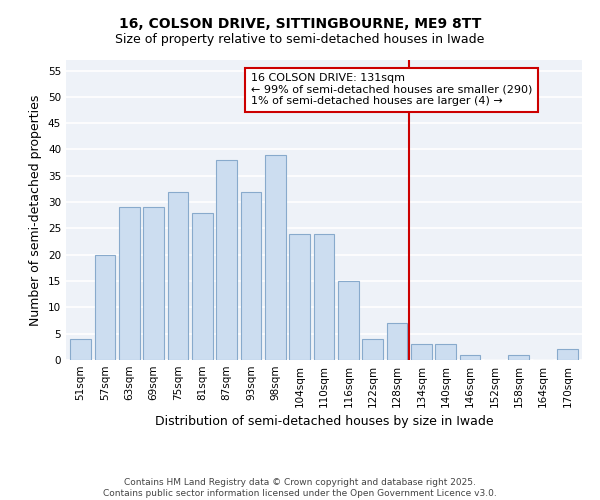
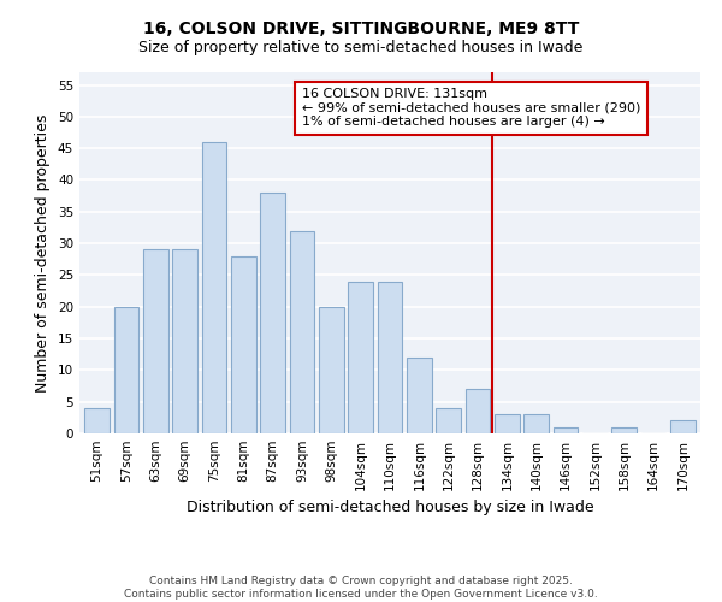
75sqm: 32 -> 46
98sqm: 39 -> 20
116sqm: 15 -> 12
